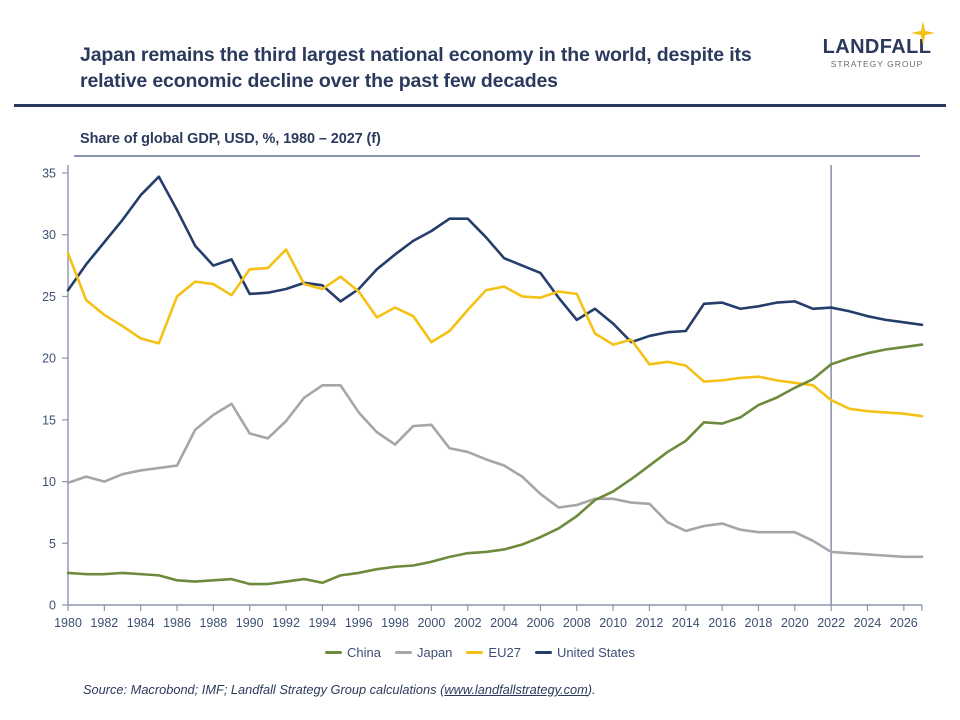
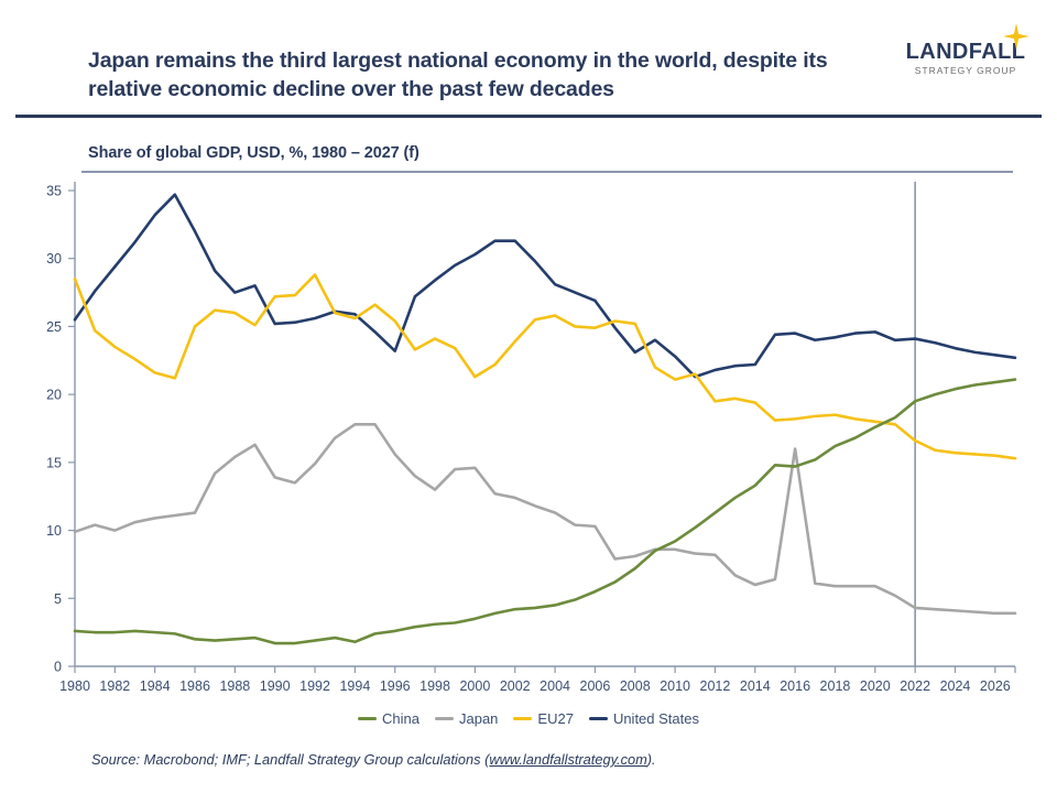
United States/1996: 25.6 -> 23.2
Japan/2006: 9.0 -> 10.3
Japan/2016: 6.6 -> 16.0
